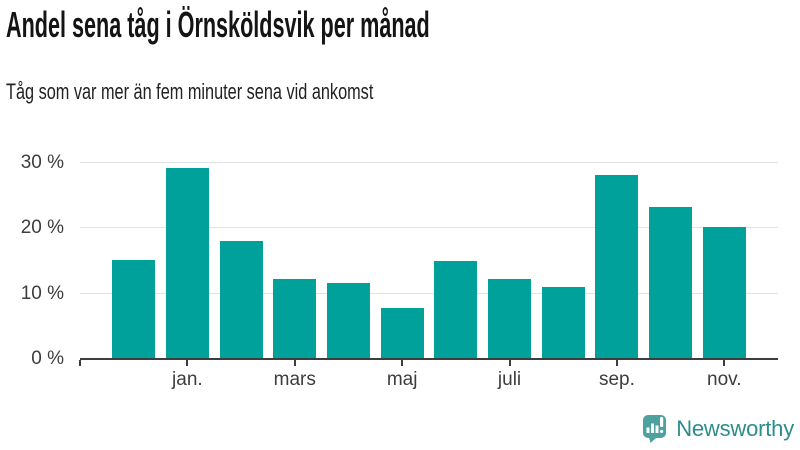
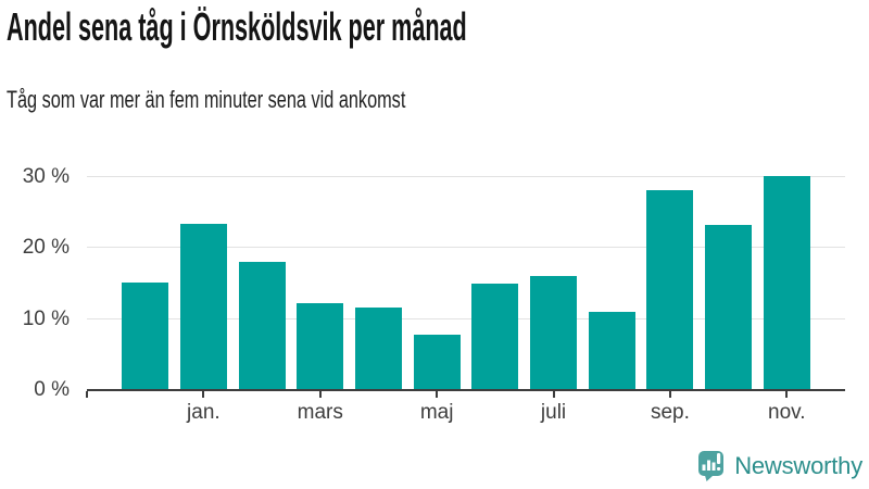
jan.: 29% -> 23%
juli: 12% -> 16%
nov.: 20% -> 30%
